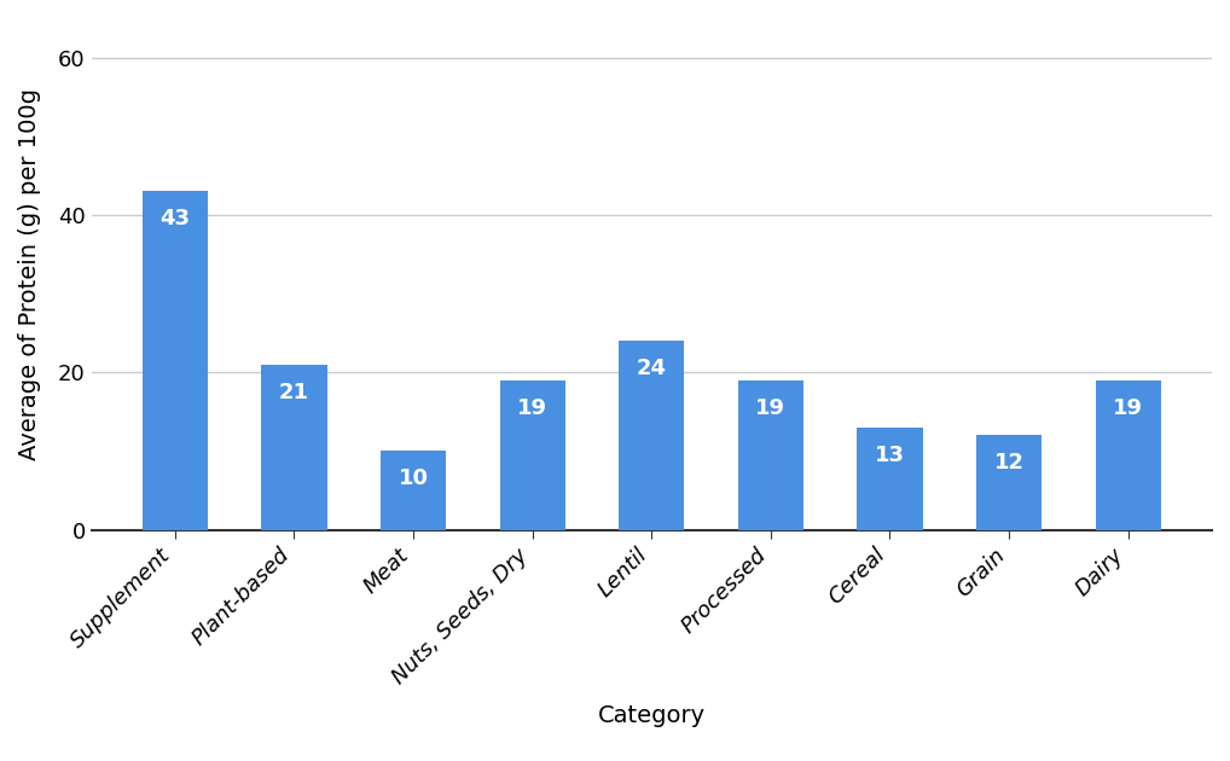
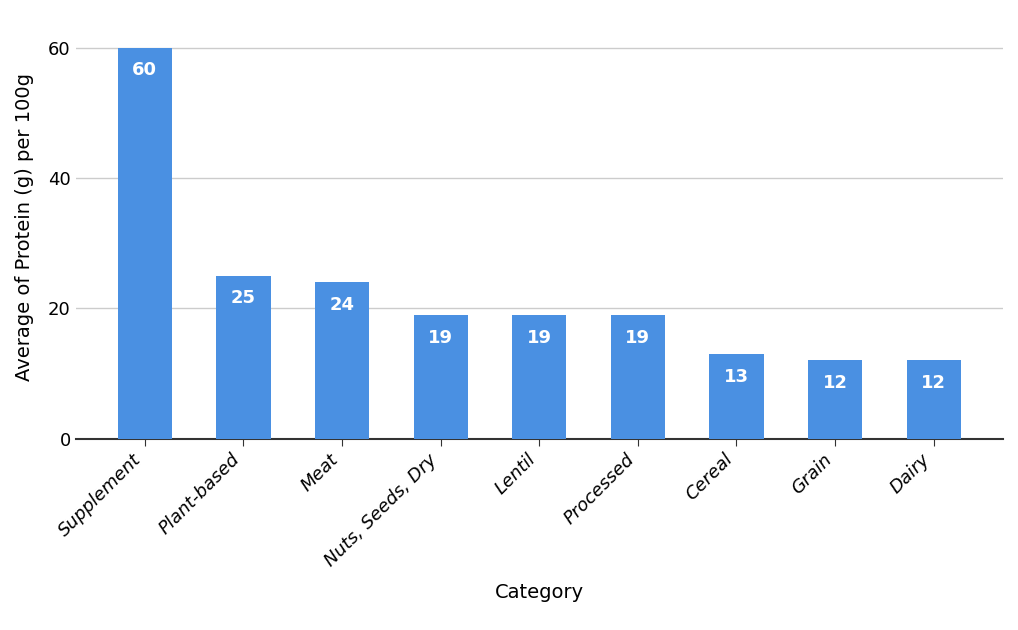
Supplement: 43 -> 60
Plant-based: 21 -> 25
Meat: 10 -> 24
Lentil: 24 -> 19
Dairy: 19 -> 12
